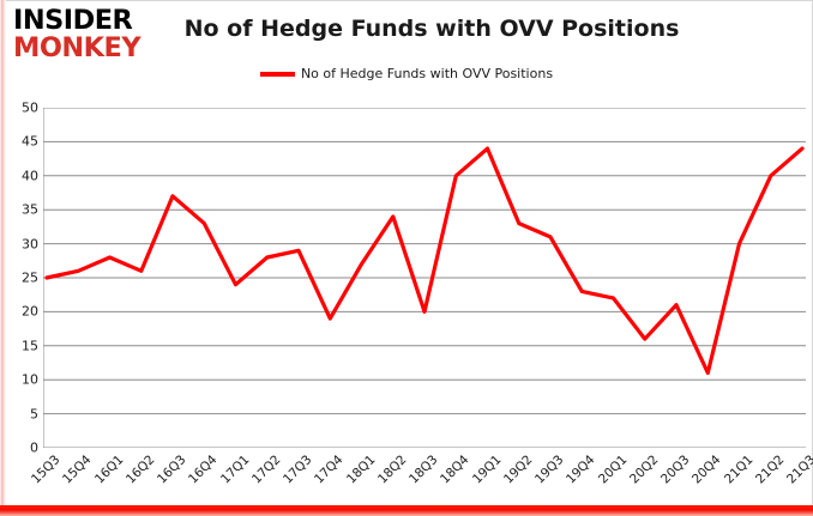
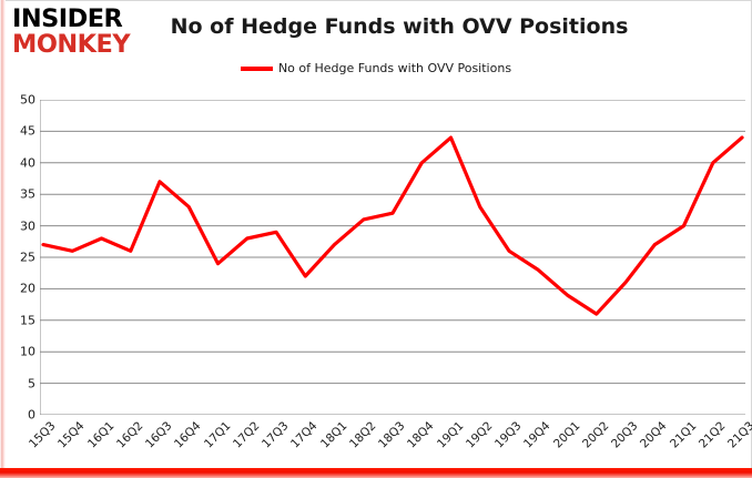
15Q3: 25 -> 27
17Q4: 19 -> 22
18Q2: 34 -> 31
18Q3: 20 -> 32
19Q3: 31 -> 26
20Q1: 22 -> 19
20Q4: 11 -> 27
